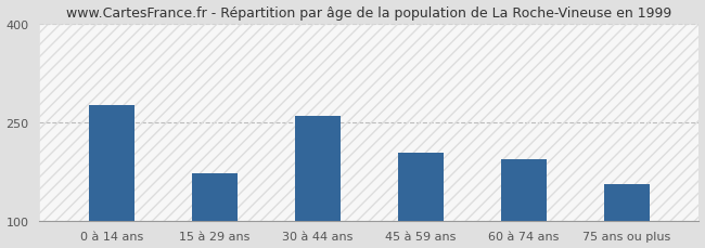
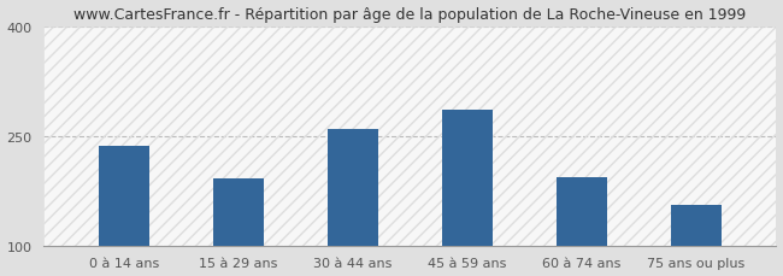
0 à 14 ans: 276 -> 237
15 à 29 ans: 172 -> 192
45 à 59 ans: 204 -> 285
